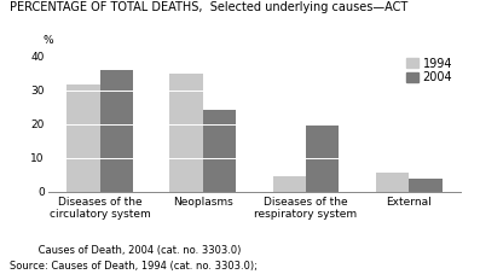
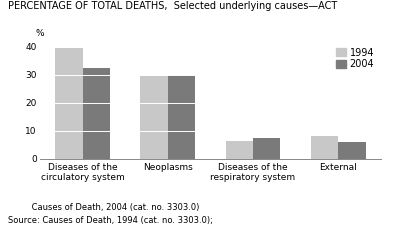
1994/Diseases of the circulatory system: 31.5 -> 39.5
2004/Diseases of the circulatory system: 36.0 -> 32.5
1994/Neoplasms: 35.0 -> 29.5
2004/Neoplasms: 24.0 -> 30.0
1994/Diseases of the respiratory system: 4.5 -> 6.5
2004/Diseases of the respiratory system: 20.0 -> 7.5
1994/External: 5.5 -> 8.0
2004/External: 4.0 -> 6.0
